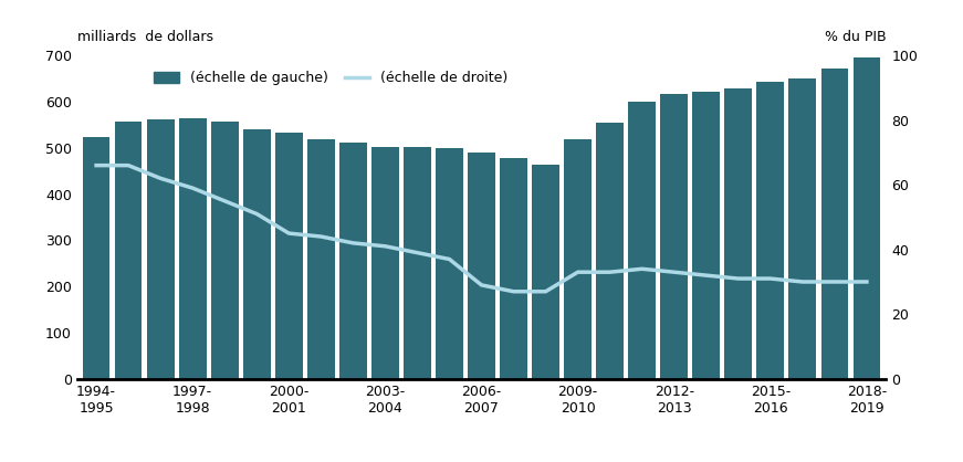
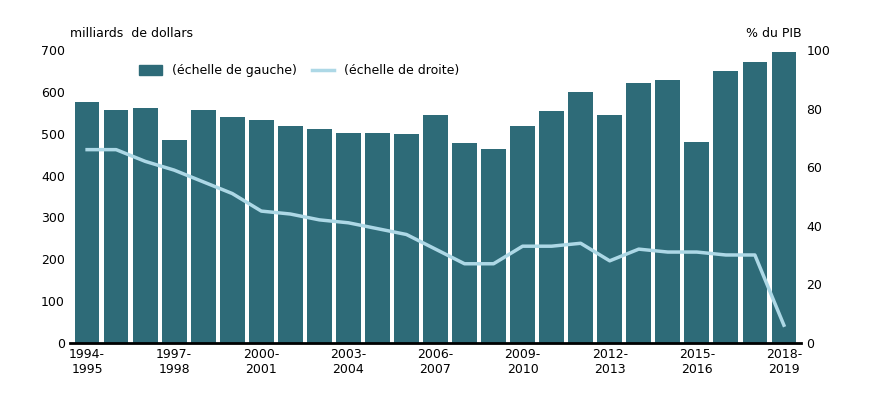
(échelle de gauche)/1994- 1995: 523 -> 575
(échelle de gauche)/1997- 1998: 563 -> 485
(échelle de gauche)/2006- 2007: 491 -> 545
(échelle de droite)/2006- 2007: 29 -> 32
(échelle de gauche)/2012- 2013: 617 -> 545
(échelle de droite)/2012- 2013: 33 -> 28
(échelle de gauche)/2015- 2016: 643 -> 480
(échelle de droite)/2018- 2019: 30 -> 6
